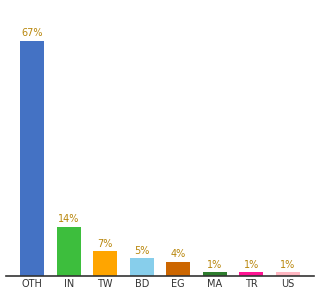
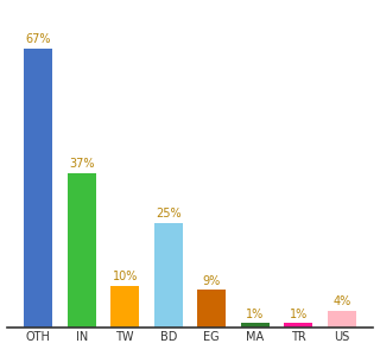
IN: 14% -> 37%
TW: 7% -> 10%
BD: 5% -> 25%
EG: 4% -> 9%
US: 1% -> 4%
